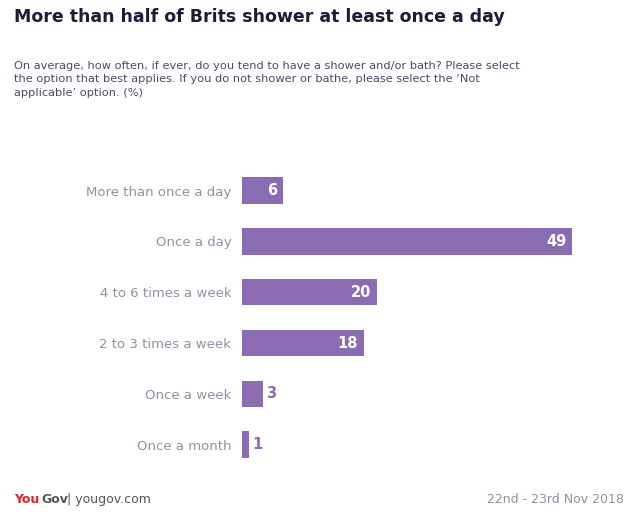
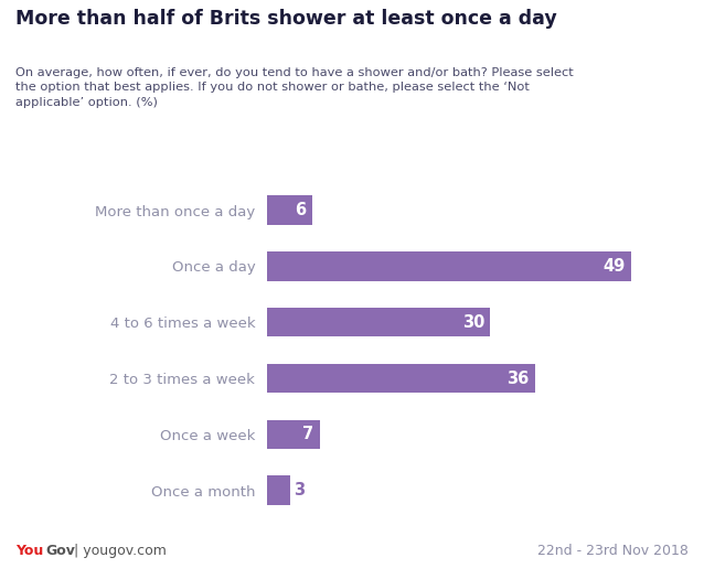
4 to 6 times a week: 20 -> 30
2 to 3 times a week: 18 -> 36
Once a week: 3 -> 7
Once a month: 1 -> 3
